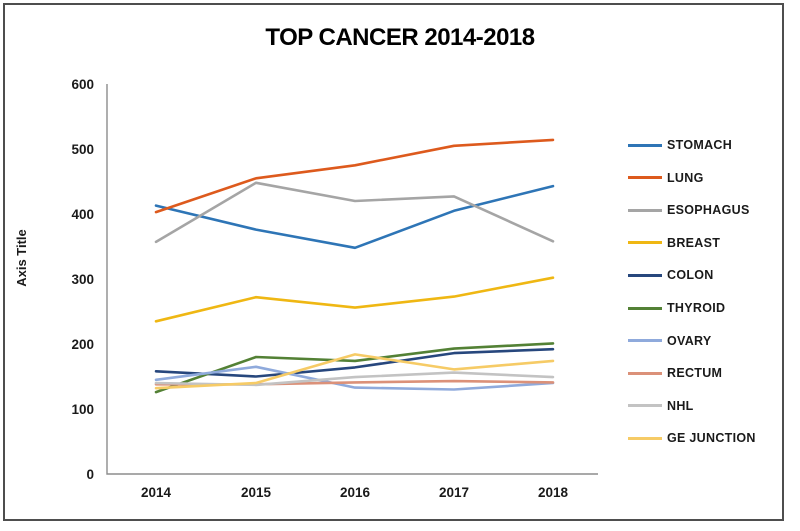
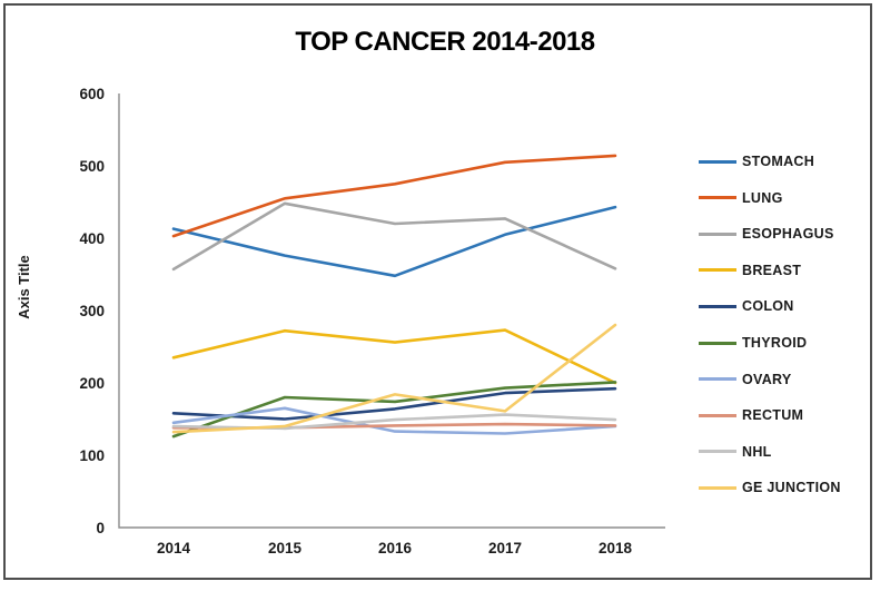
BREAST/2018: 300 -> 200
GE JUNCTION/2018: 170 -> 280
